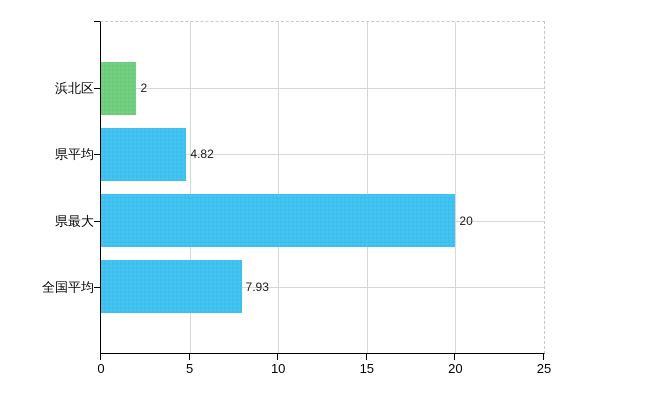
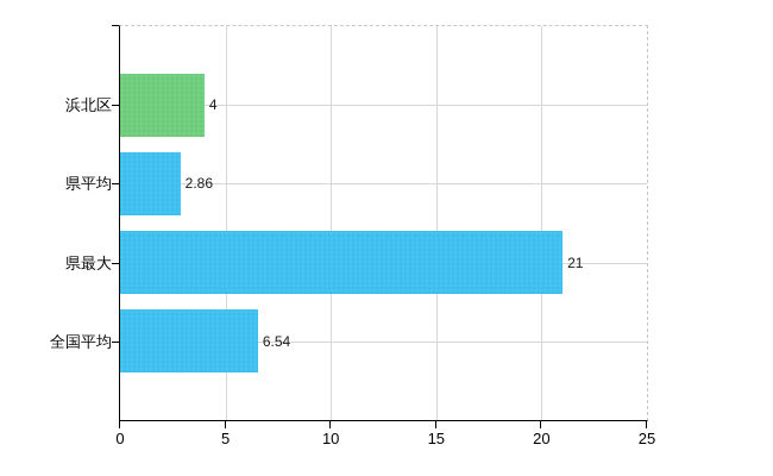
浜北区: 2 -> 4
県平均: 4.82 -> 2.86
県最大: 20 -> 21
全国平均: 7.93 -> 6.54
